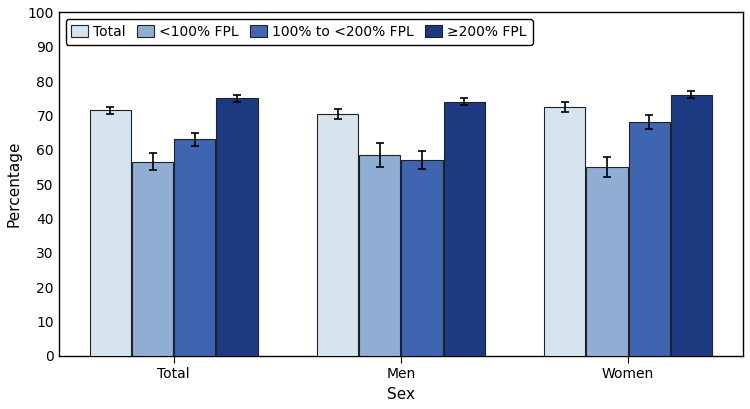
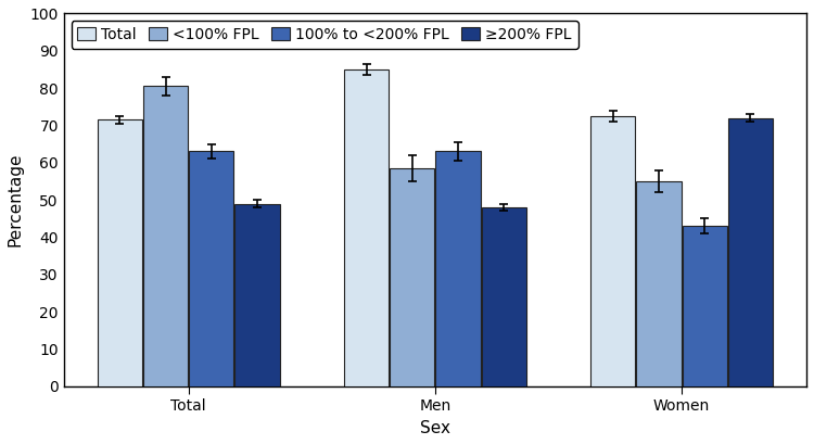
<100% FPL/Total: 56.5 -> 80.5
≥200% FPL/Total: 75 -> 49
Total/Men: 70.5 -> 85.0
100% to <200% FPL/Men: 57 -> 63
≥200% FPL/Men: 74 -> 48
100% to <200% FPL/Women: 68 -> 43
≥200% FPL/Women: 76 -> 72
